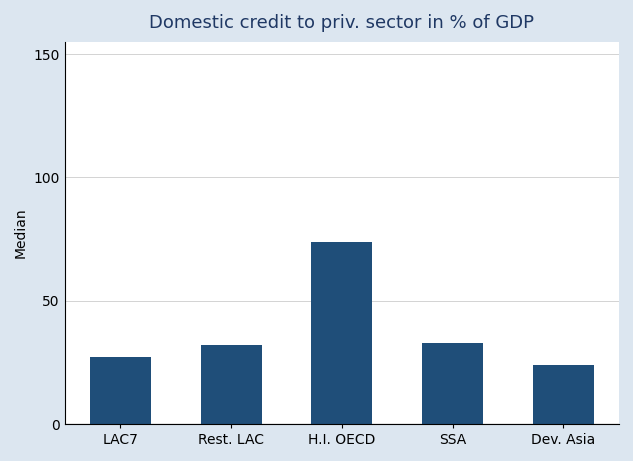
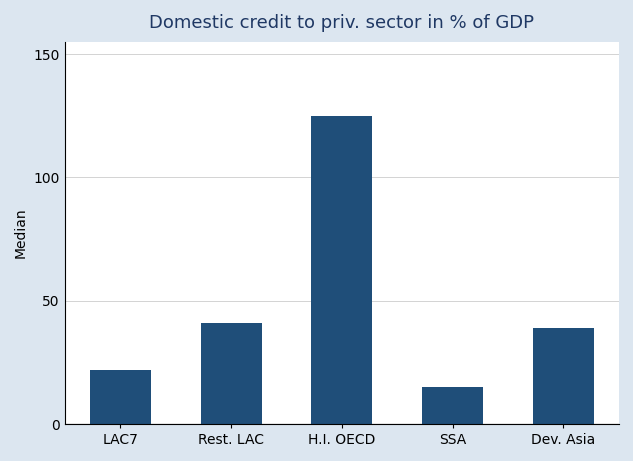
LAC7: 27 -> 22
Rest. LAC: 32 -> 41
H.I. OECD: 74 -> 125
SSA: 33 -> 15
Dev. Asia: 24 -> 39
